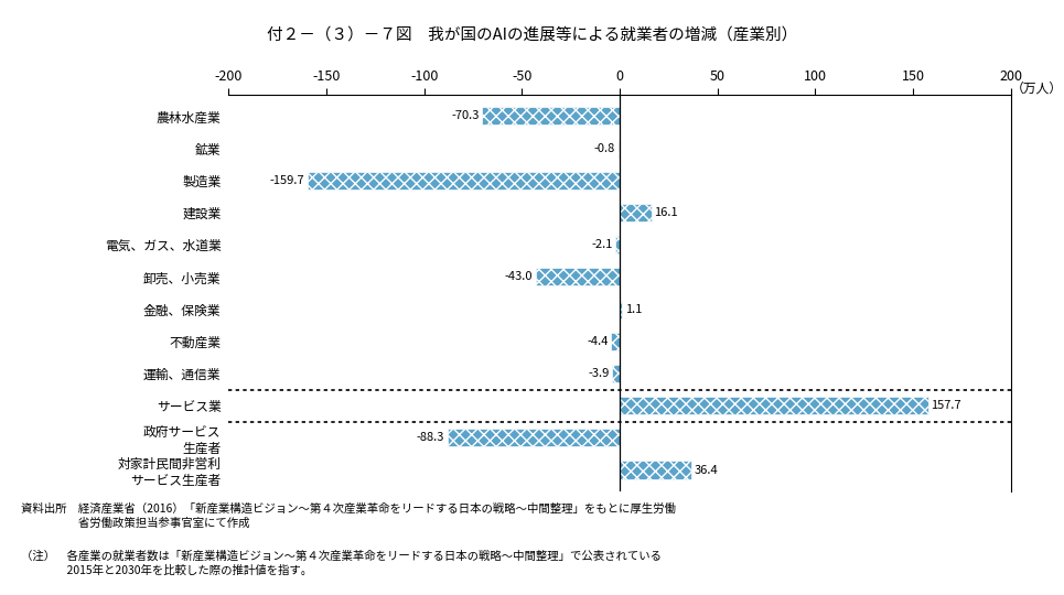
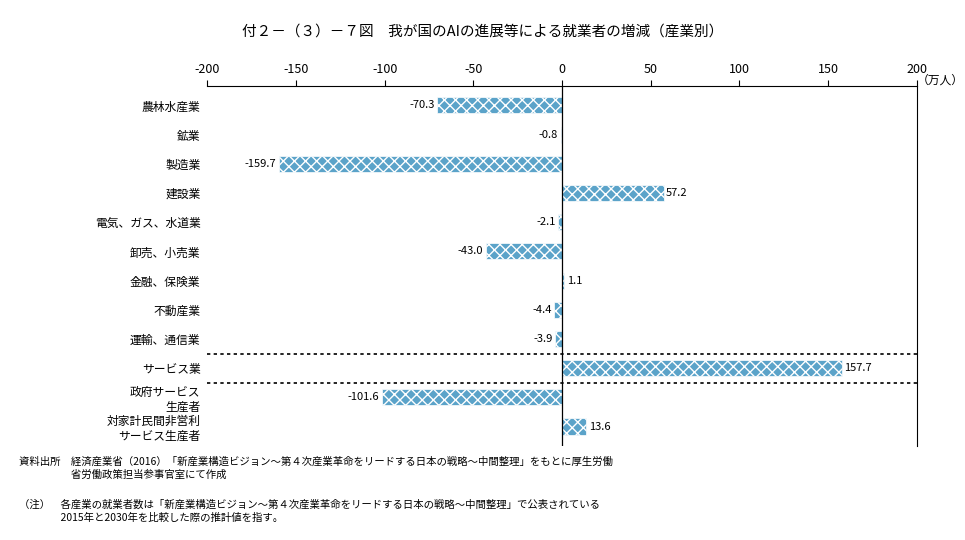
建設業: 16.1 -> 57.2
政府サービス 生産者: -88.3 -> -101.6
対家計民間非営利 サービス生産者: 36.4 -> 13.6
